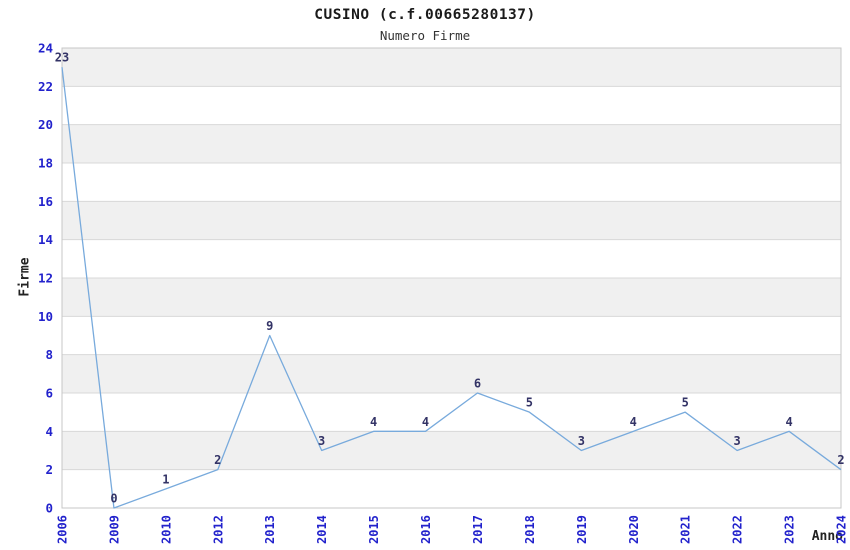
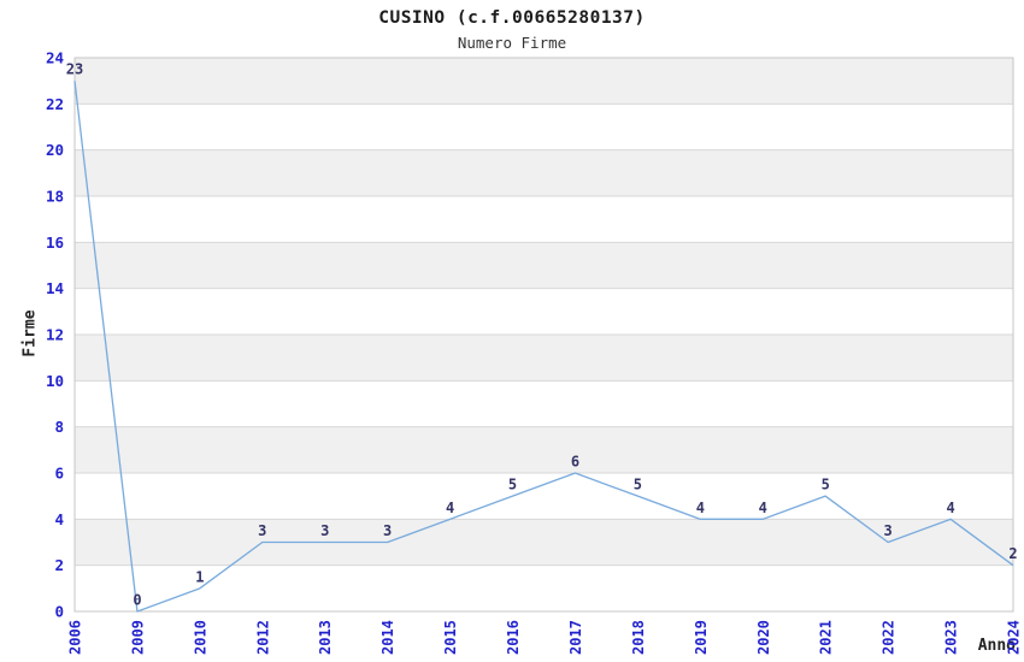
2012: 2 -> 3
2013: 9 -> 3
2016: 4 -> 5
2019: 3 -> 4
